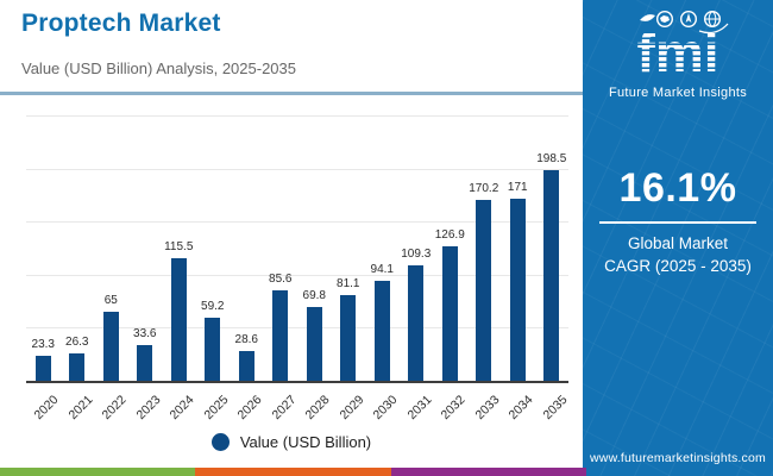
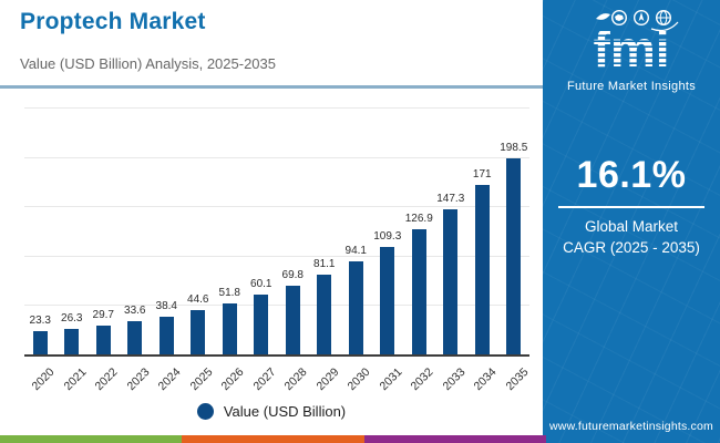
2022: 65 -> 29.7
2024: 115.5 -> 38.4
2025: 59.2 -> 44.6
2026: 28.6 -> 51.8
2027: 85.6 -> 60.1
2033: 170.2 -> 147.3
